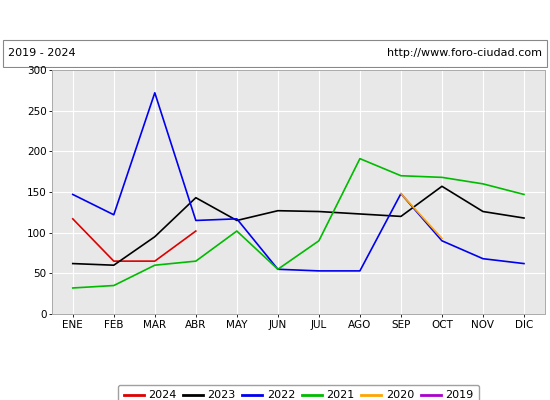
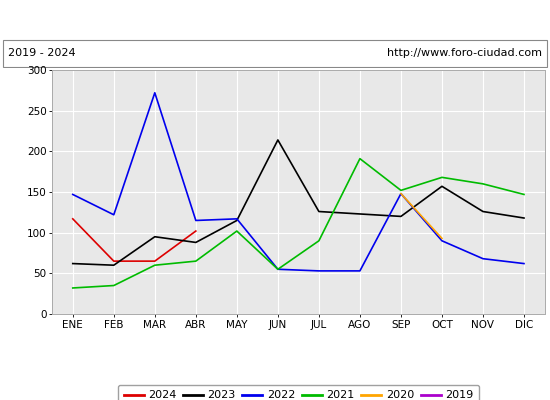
2023/ABR: 143 -> 88
2023/JUN: 127 -> 214
2021/SEP: 170 -> 152
